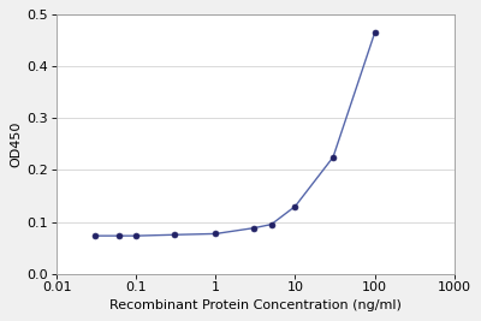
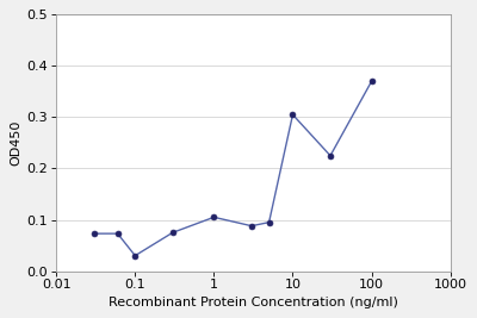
0.1: 0.073 -> 0.030
1: 0.077 -> 0.105
10: 0.130 -> 0.305
100: 0.465 -> 0.370
